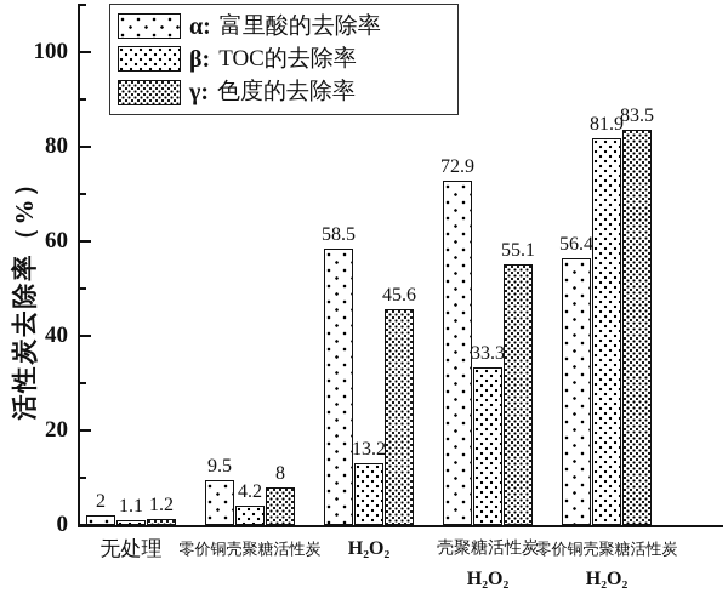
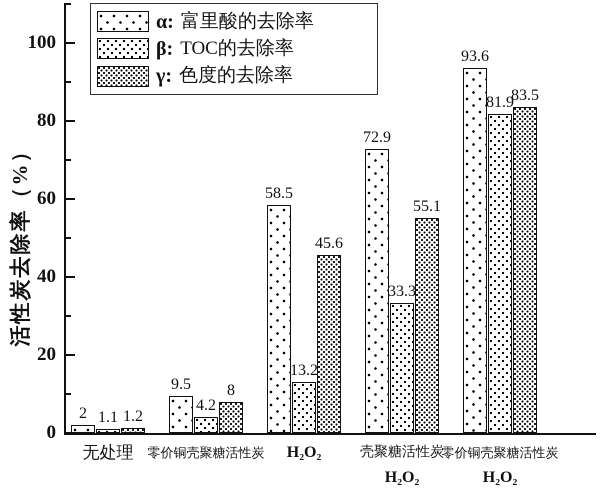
α: 富里酸的去除率/零价铜壳聚糖活性炭 H₂O₂: 56.4 -> 93.6
